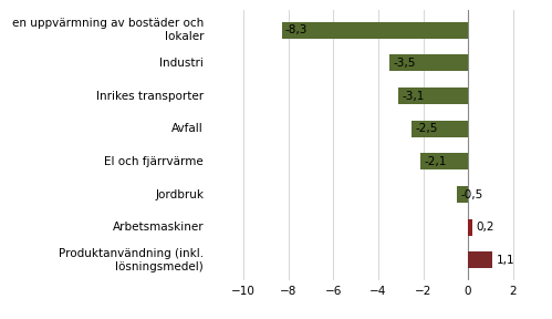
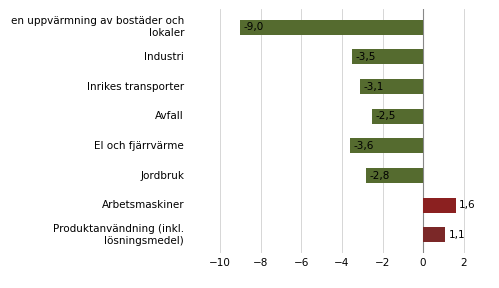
en uppvärmning av bostäder och lokaler: -8,3 -> -9,0
El och fjärrvärme: -2,1 -> -3,6
Jordbruk: -0,5 -> -2,8
Arbetsmaskiner: 0,2 -> 1,6
